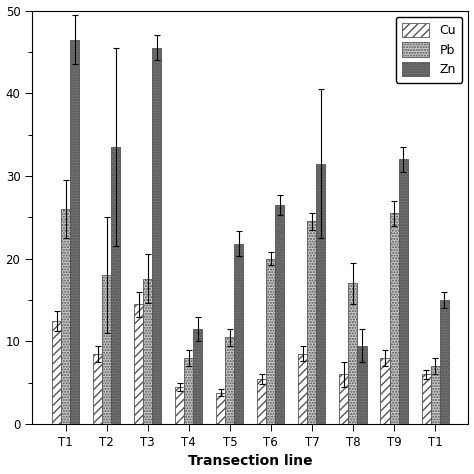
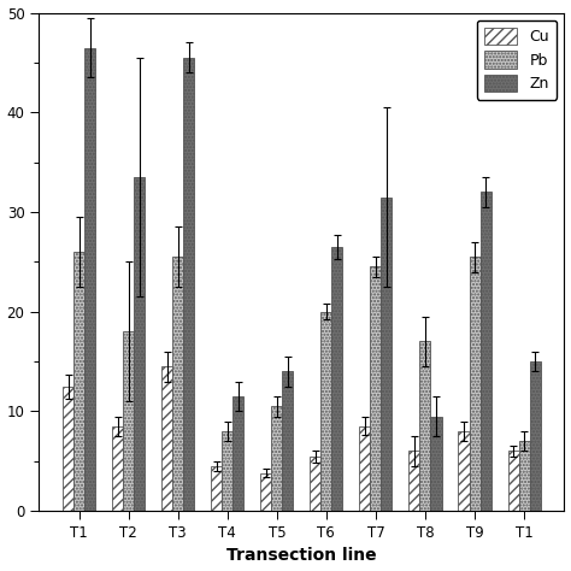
Pb/T3: 17.6 -> 25.5
Zn/T5: 21.8 -> 14.0
